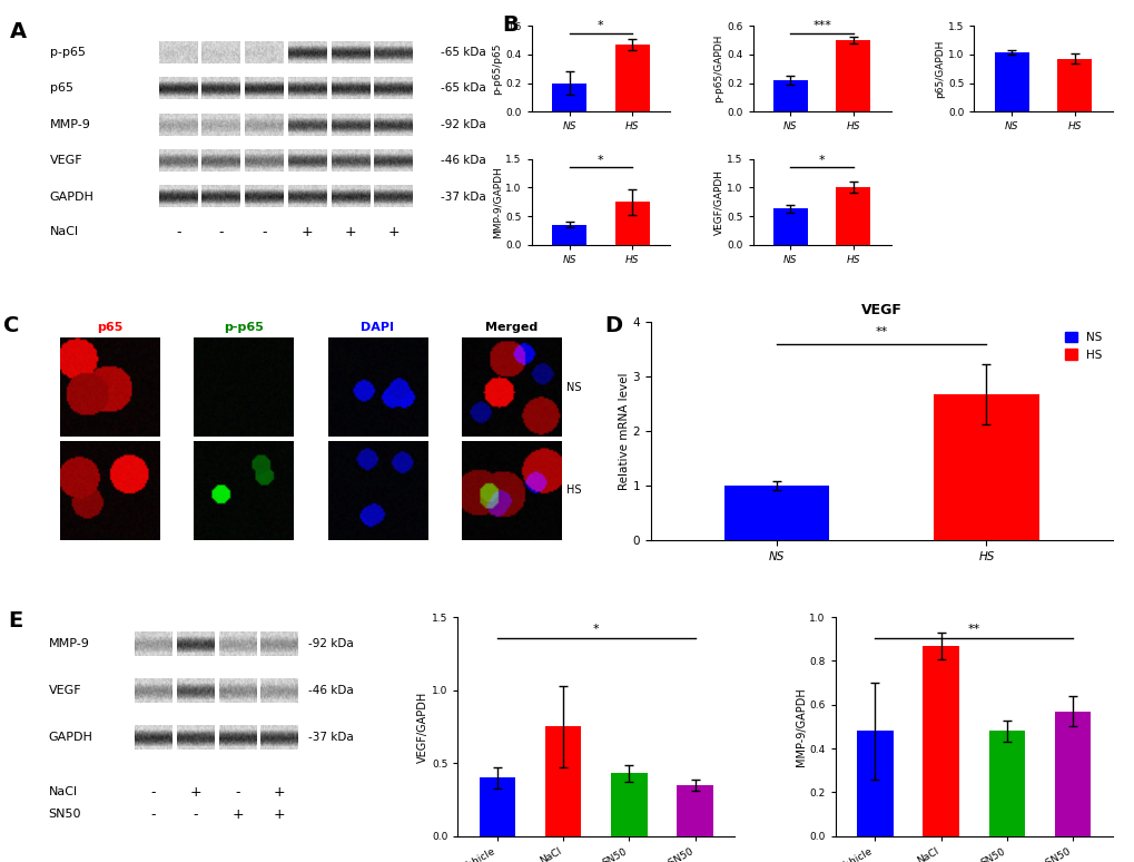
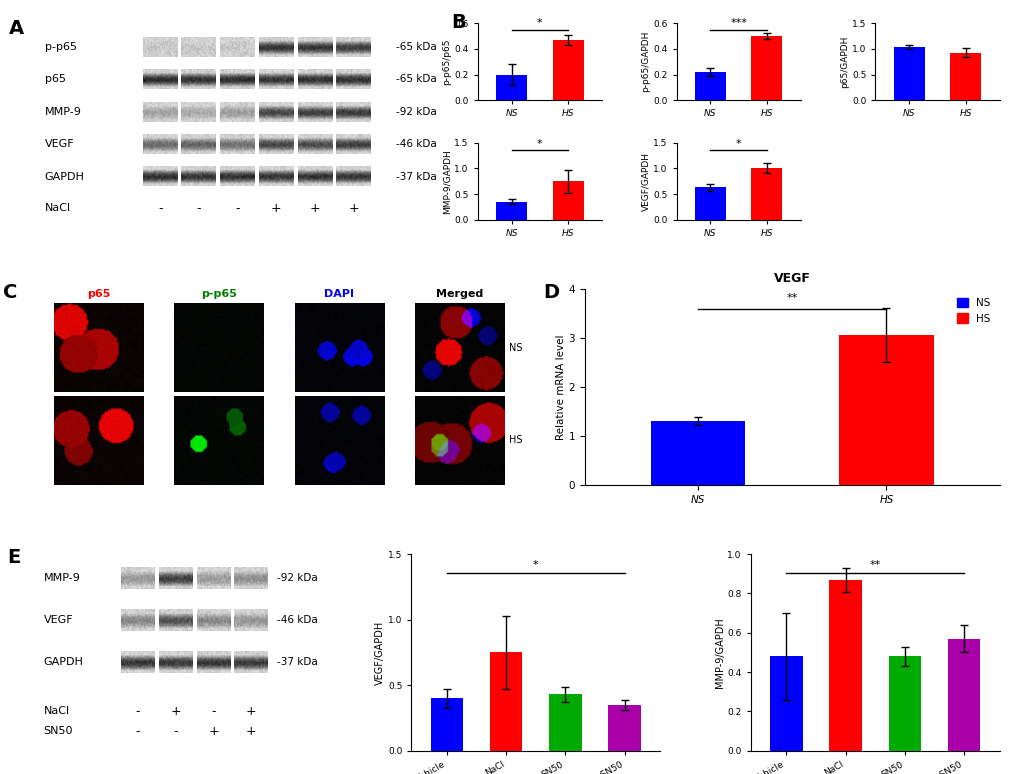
VEGF/NS: 1.00 -> 1.30
VEGF/HS: 2.68 -> 3.05
